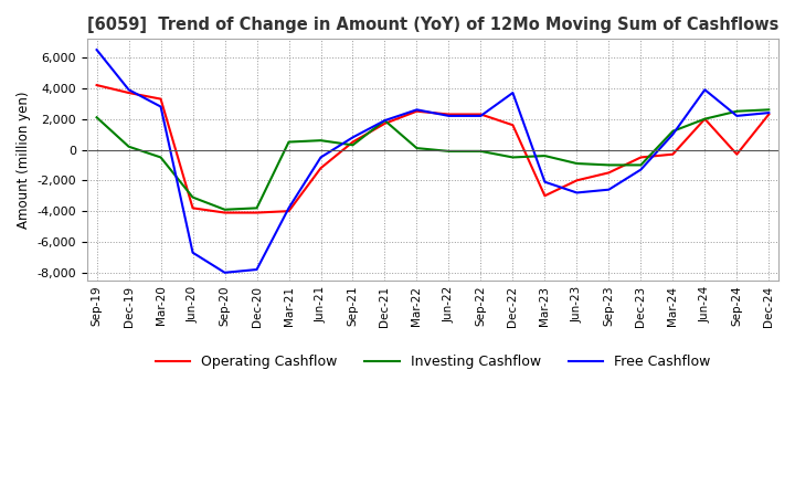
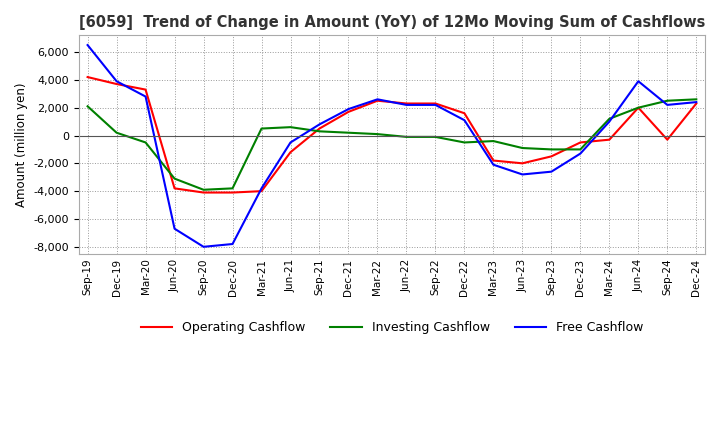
Investing Cashflow/Dec-21: 1,900 -> 200
Free Cashflow/Dec-22: 3,700 -> 1,100
Operating Cashflow/Mar-23: -3,000 -> -1,800
